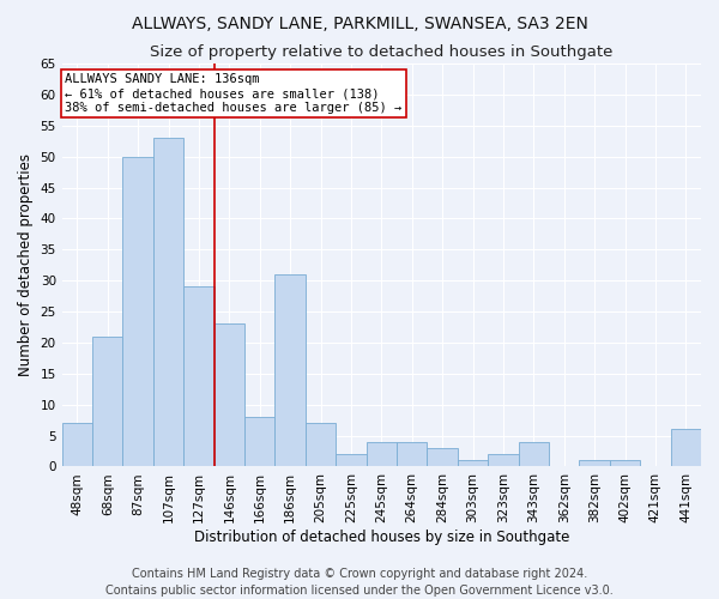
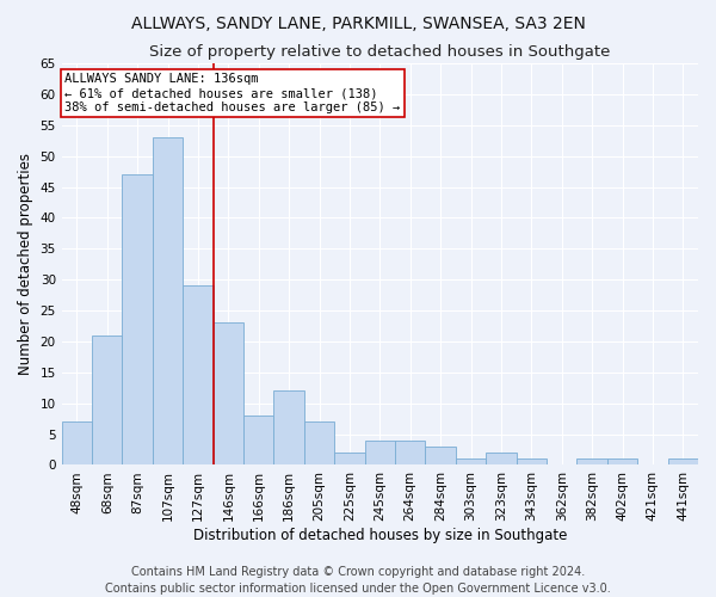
87sqm: 50 -> 47
186sqm: 31 -> 12
343sqm: 4 -> 1
441sqm: 6 -> 1
